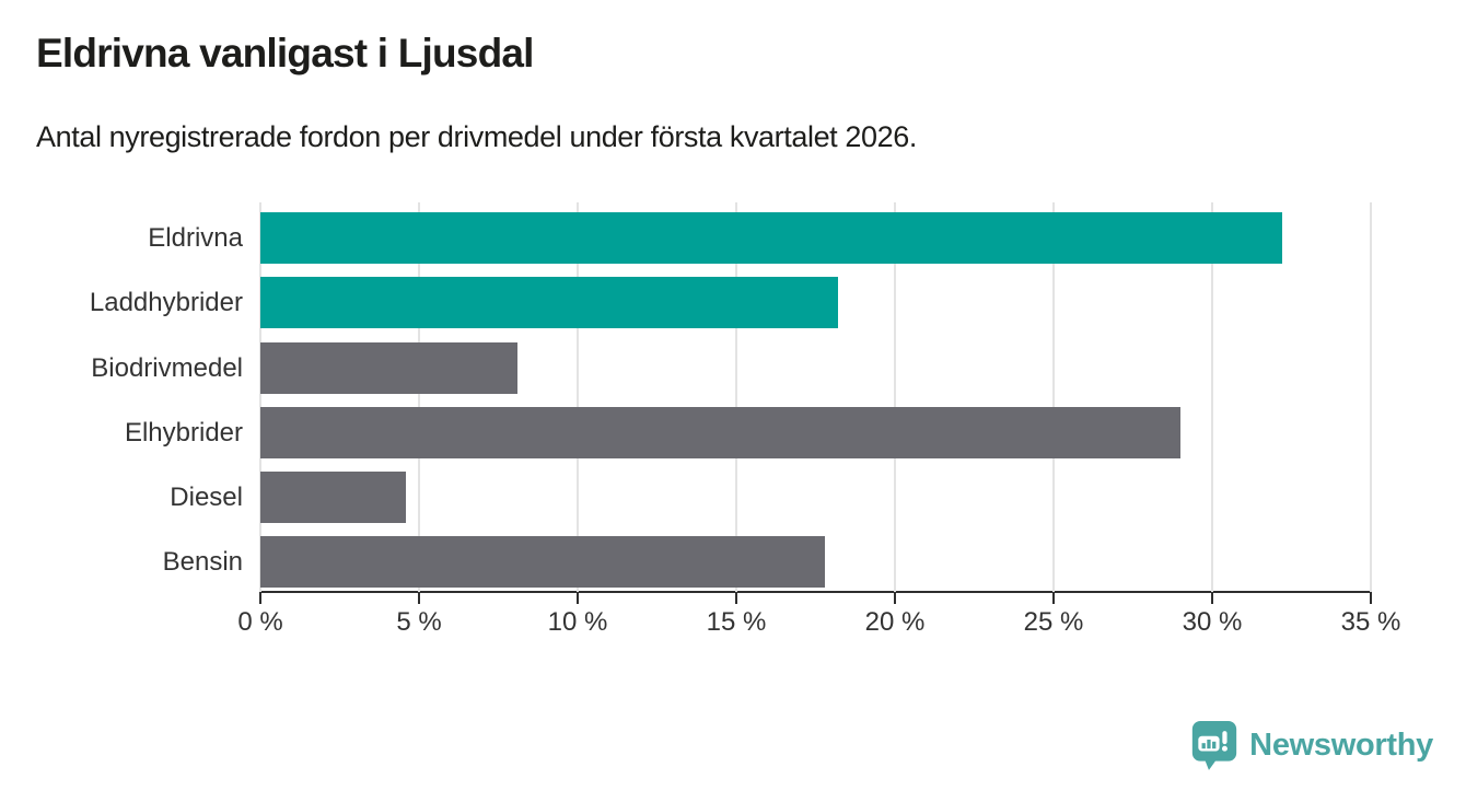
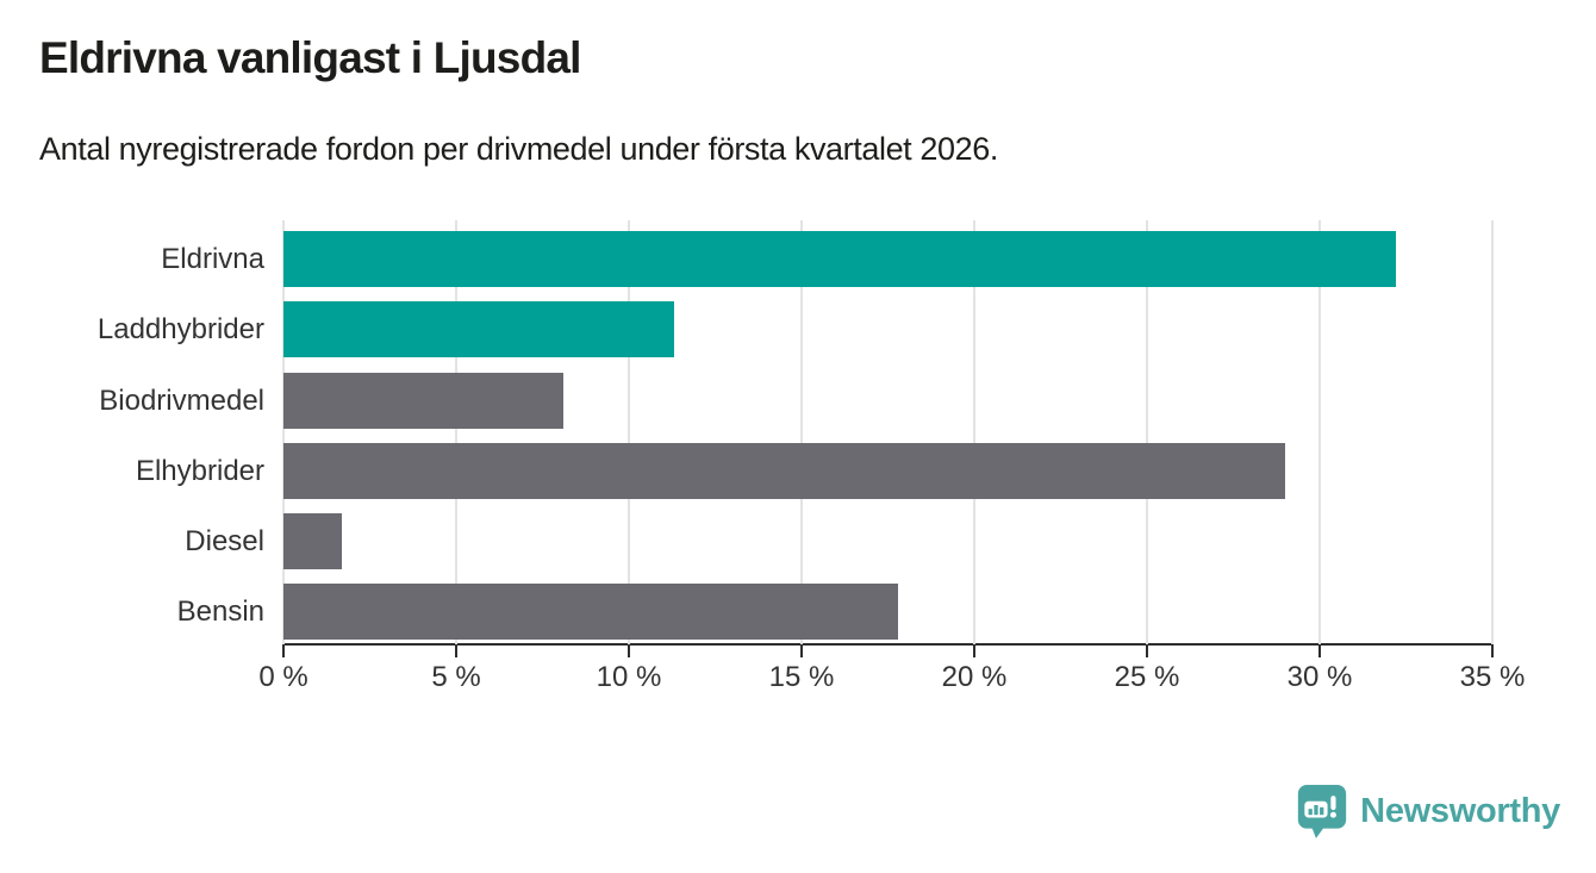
Laddhybrider: 18.2% -> 11.3%
Diesel: 4.6% -> 1.7%
